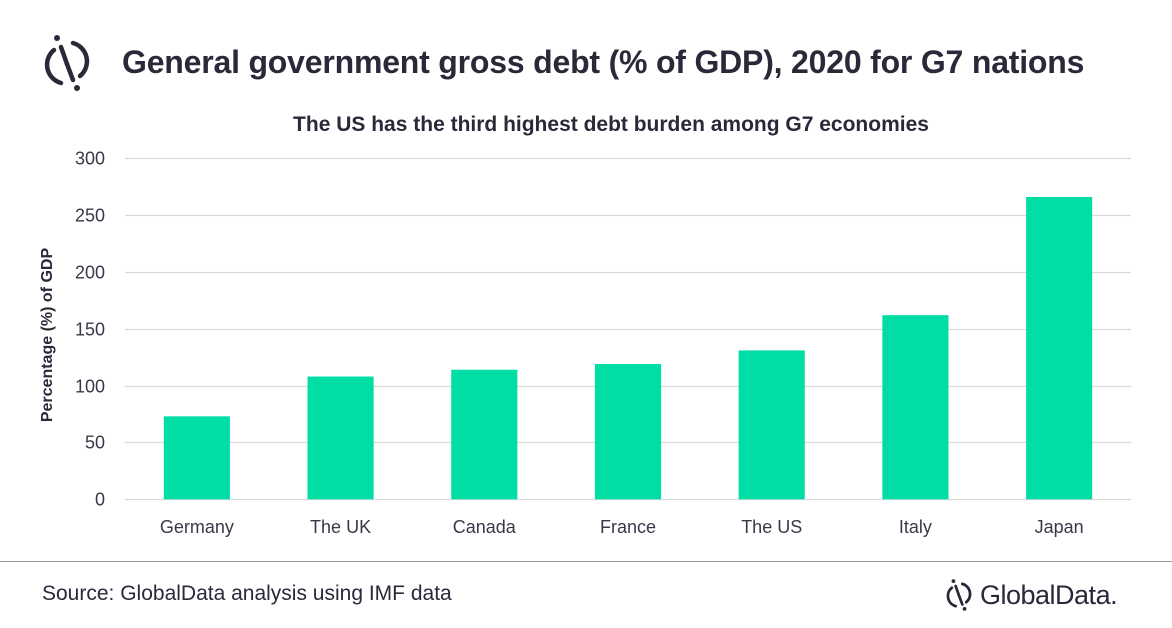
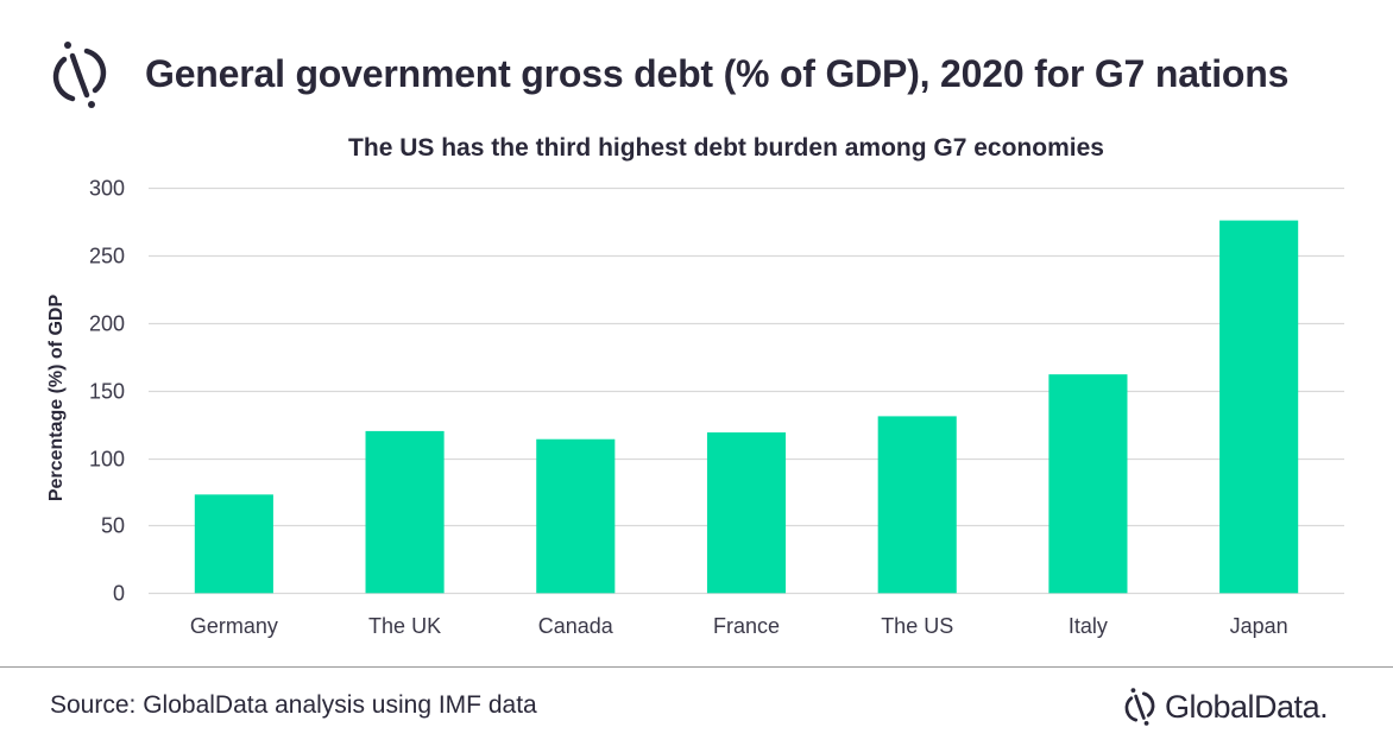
The UK: 108 -> 120
Japan: 266 -> 276
